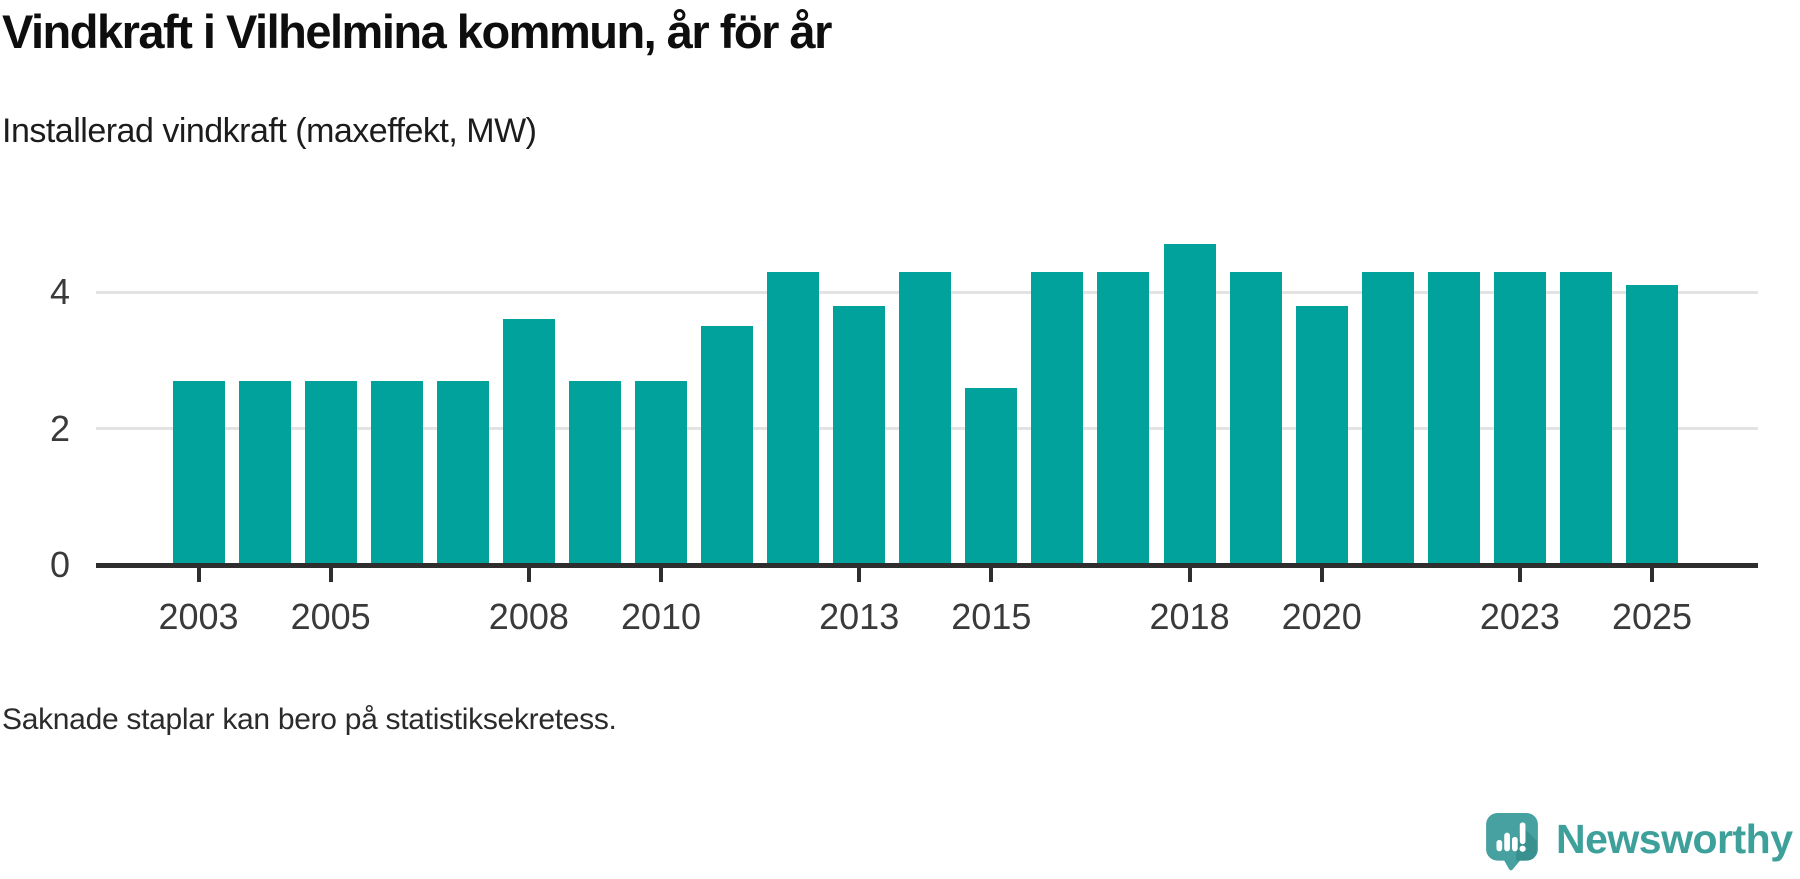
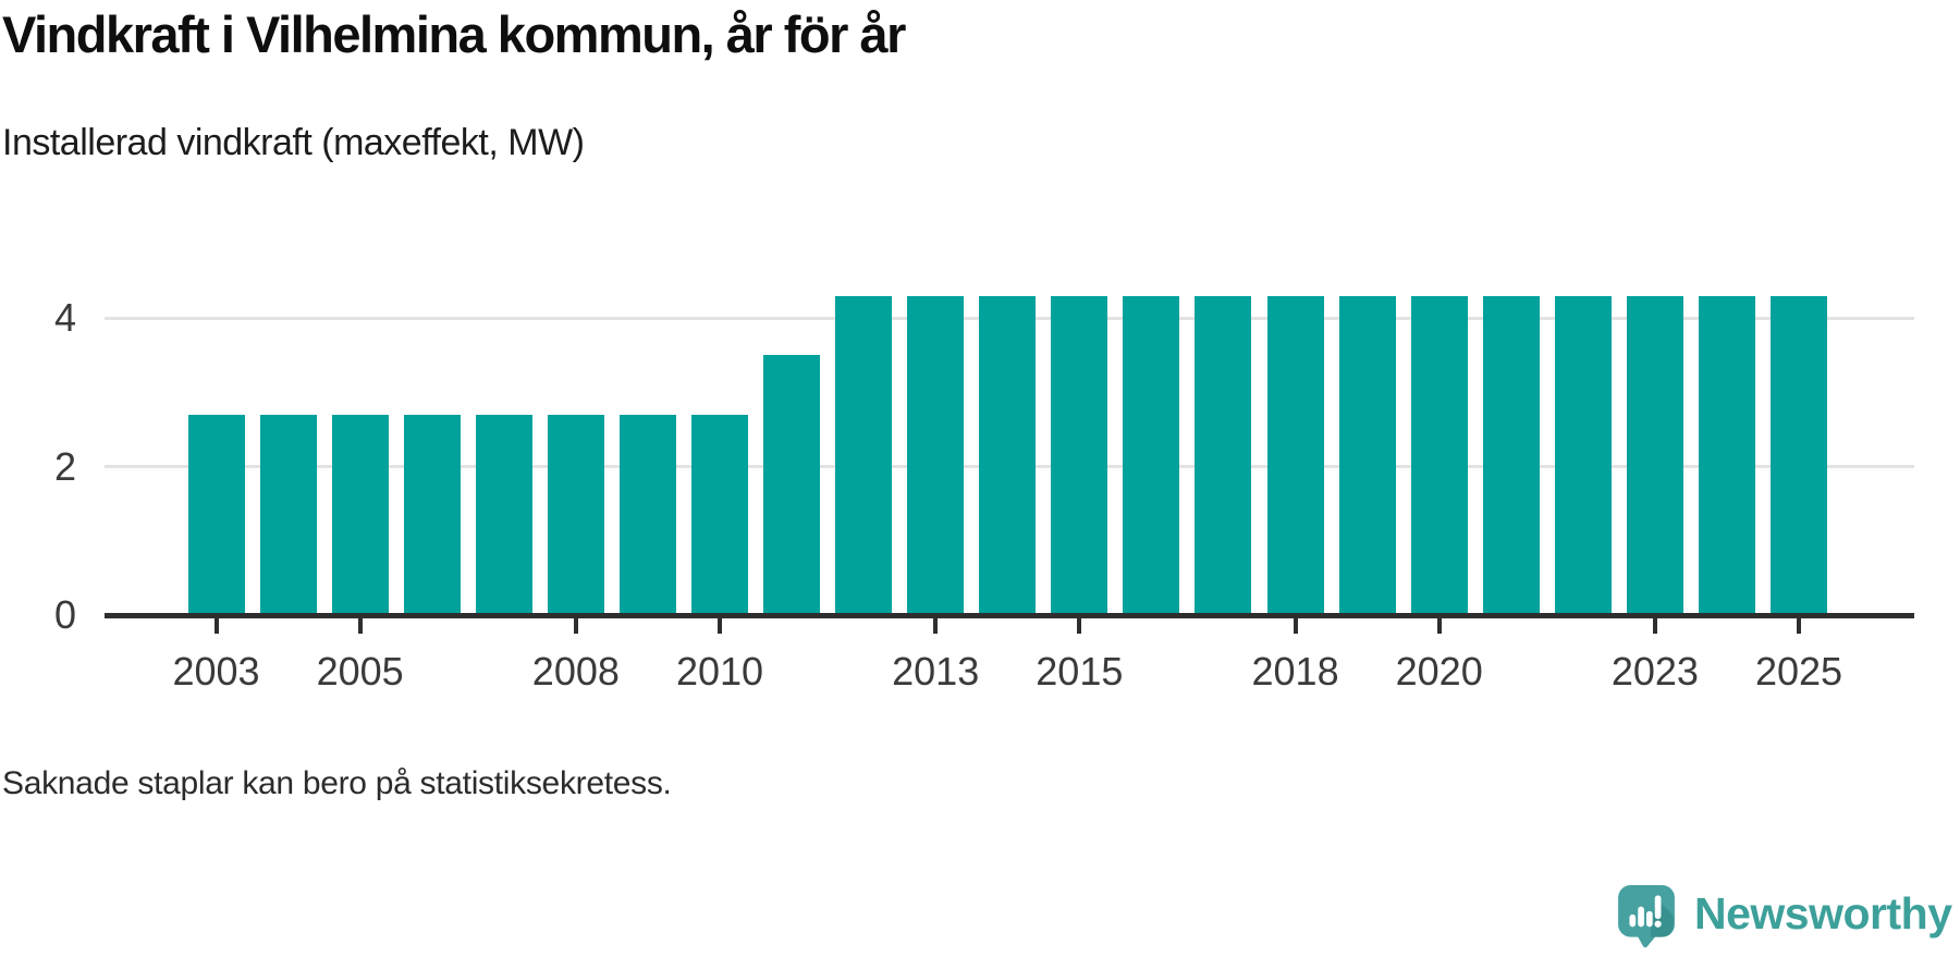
2008: 3.6 -> 2.7
2013: 3.8 -> 4.3
2015: 2.6 -> 4.3
2018: 4.7 -> 4.3
2020: 3.8 -> 4.3
2025: 4.1 -> 4.3
